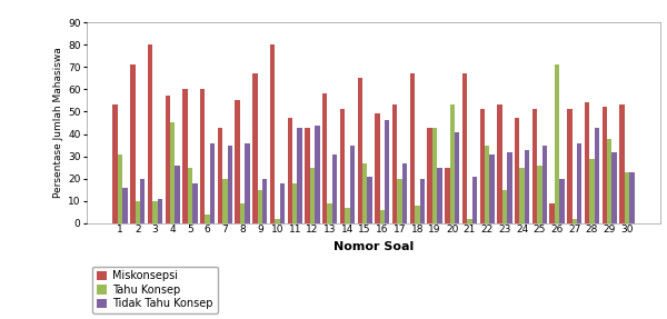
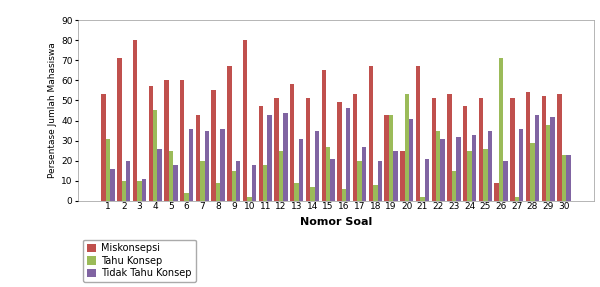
Miskonsepsi/12: 43 -> 51
Tidak Tahu Konsep/29: 32 -> 42
